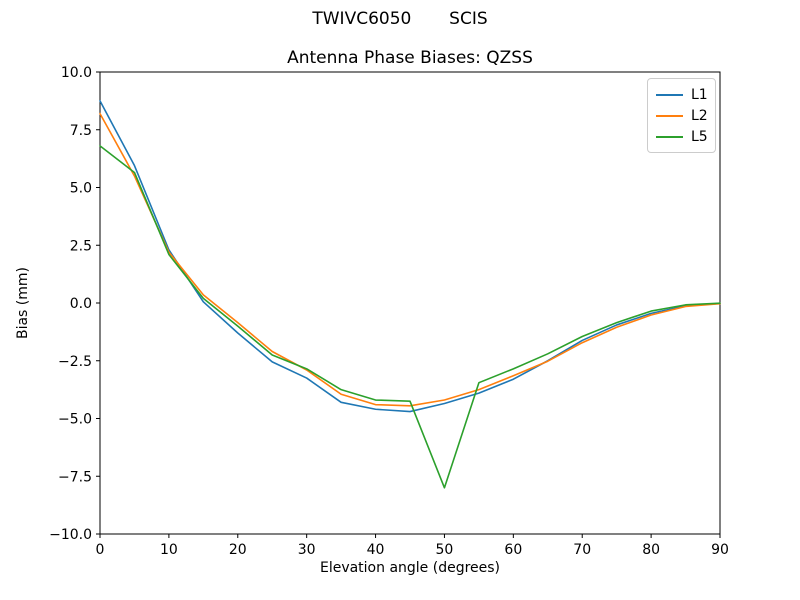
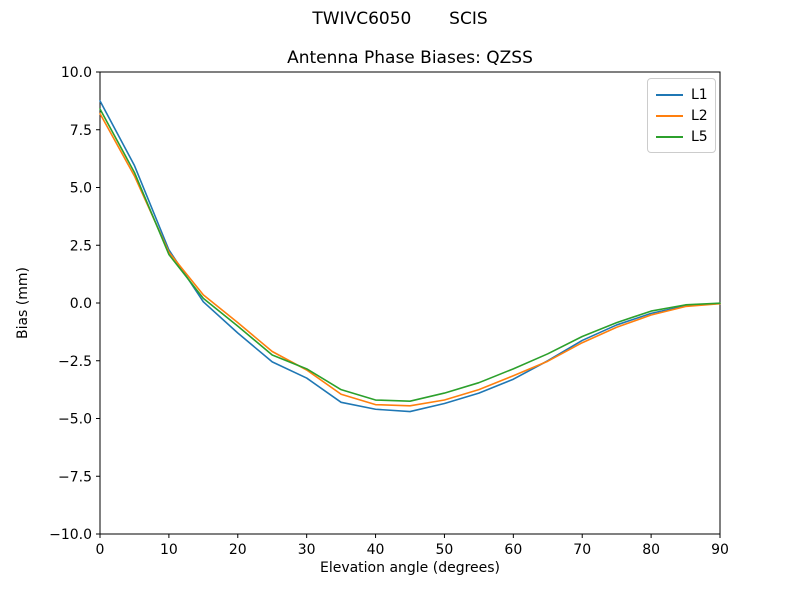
L5/0: 6.8 -> 8.4
L5/50: -8.0 -> -3.9
